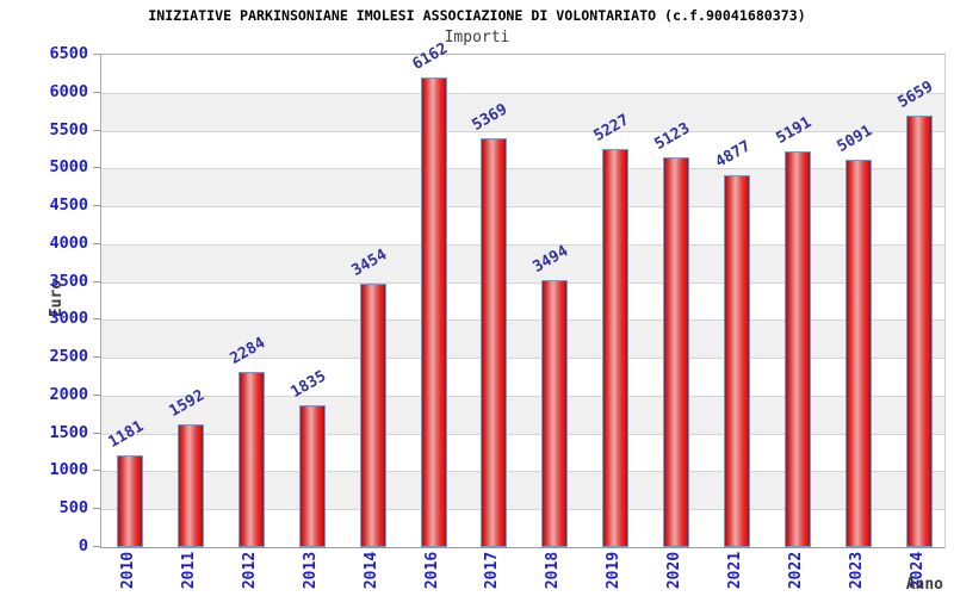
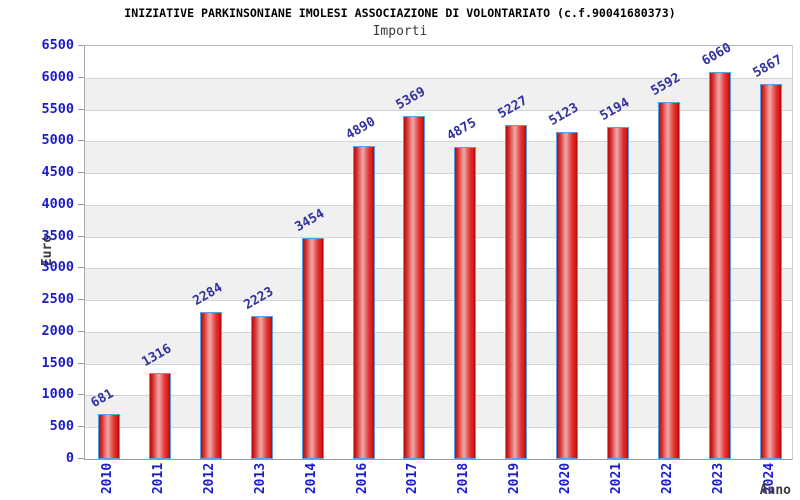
2010: 1181 -> 681
2011: 1592 -> 1316
2013: 1835 -> 2223
2016: 6162 -> 4890
2018: 3494 -> 4875
2021: 4877 -> 5194
2022: 5191 -> 5592
2023: 5091 -> 6060
2024: 5659 -> 5867
